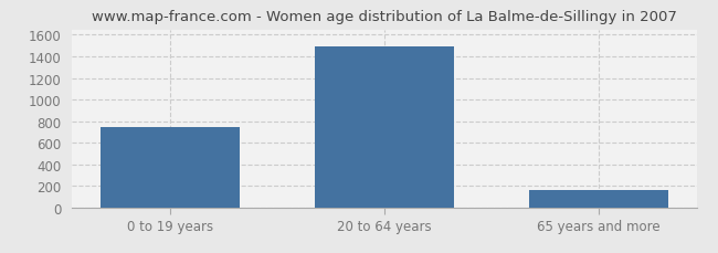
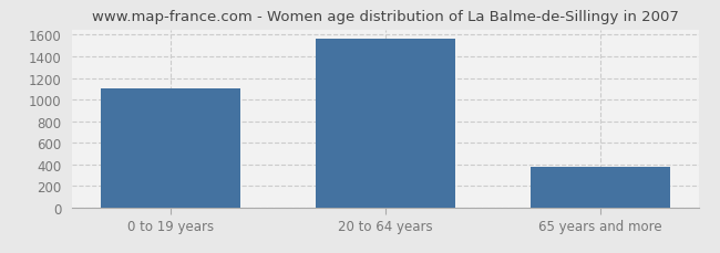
0 to 19 years: 740 -> 1100
20 to 64 years: 1490 -> 1560
65 years and more: 160 -> 380
